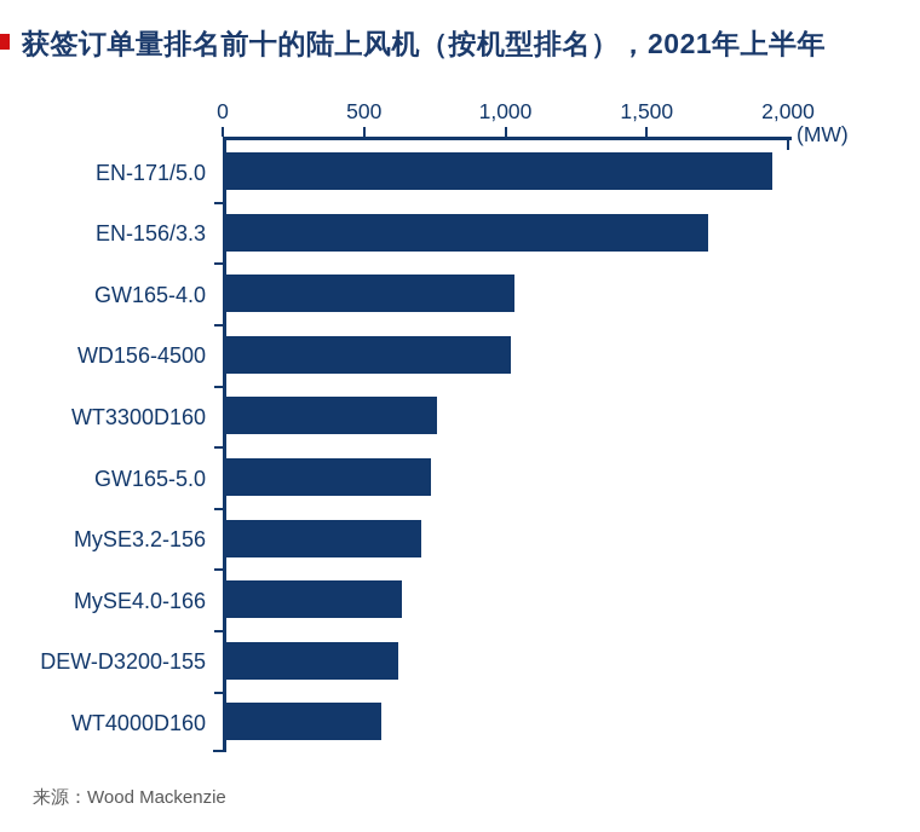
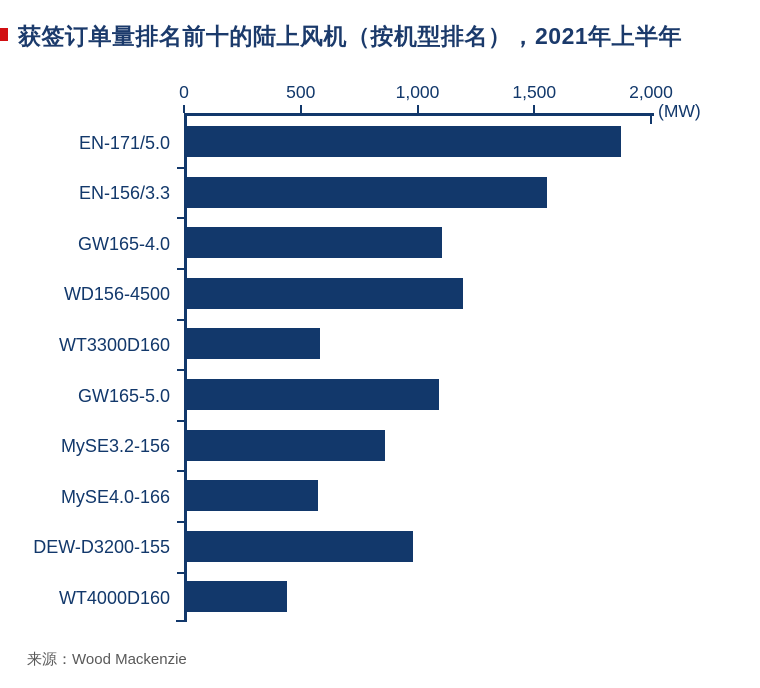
EN-171/5.0: 1930 -> 1860
EN-156/3.3: 1700 -> 1540
GW165-4.0: 1020 -> 1090
WD156-4500: 1000 -> 1180
WT3300D160: 740 -> 570
GW165-5.0: 720 -> 1080
MySE3.2-156: 690 -> 850
MySE4.0-166: 620 -> 560
DEW-D3200-155: 610 -> 970
WT4000D160: 550 -> 430
